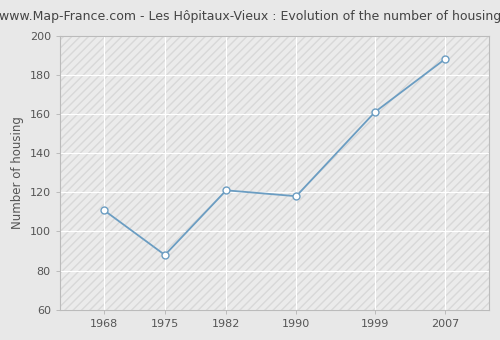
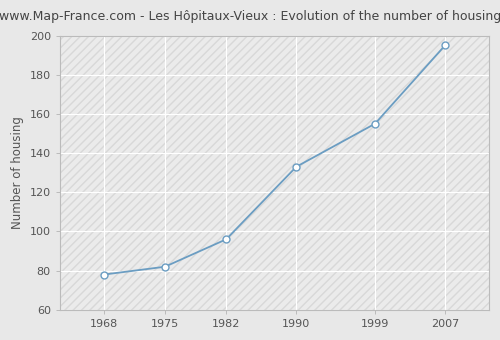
1968: 111 -> 78
1975: 88 -> 82
1982: 121 -> 96
1990: 118 -> 133
1999: 161 -> 155
2007: 188 -> 195
